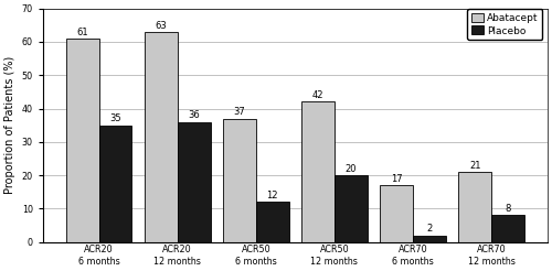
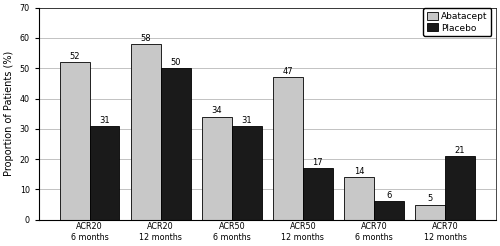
Abatacept/ACR20 6 months: 61 -> 52
Placebo/ACR20 6 months: 35 -> 31
Abatacept/ACR20 12 months: 63 -> 58
Placebo/ACR20 12 months: 36 -> 50
Abatacept/ACR50 6 months: 37 -> 34
Placebo/ACR50 6 months: 12 -> 31
Abatacept/ACR50 12 months: 42 -> 47
Placebo/ACR50 12 months: 20 -> 17
Abatacept/ACR70 6 months: 17 -> 14
Placebo/ACR70 6 months: 2 -> 6
Abatacept/ACR70 12 months: 21 -> 5
Placebo/ACR70 12 months: 8 -> 21
